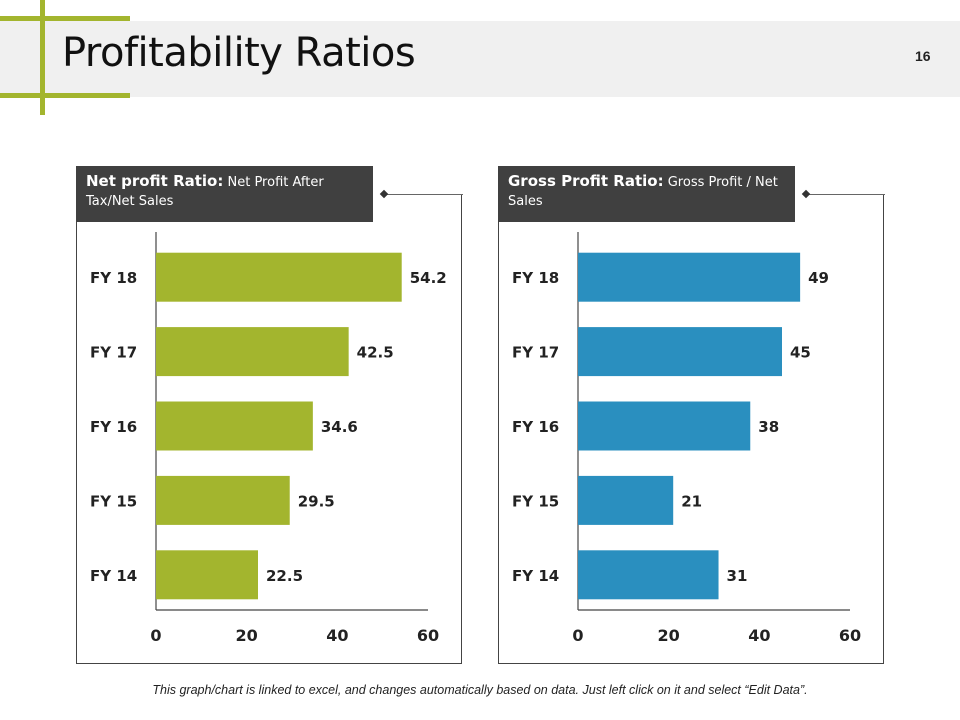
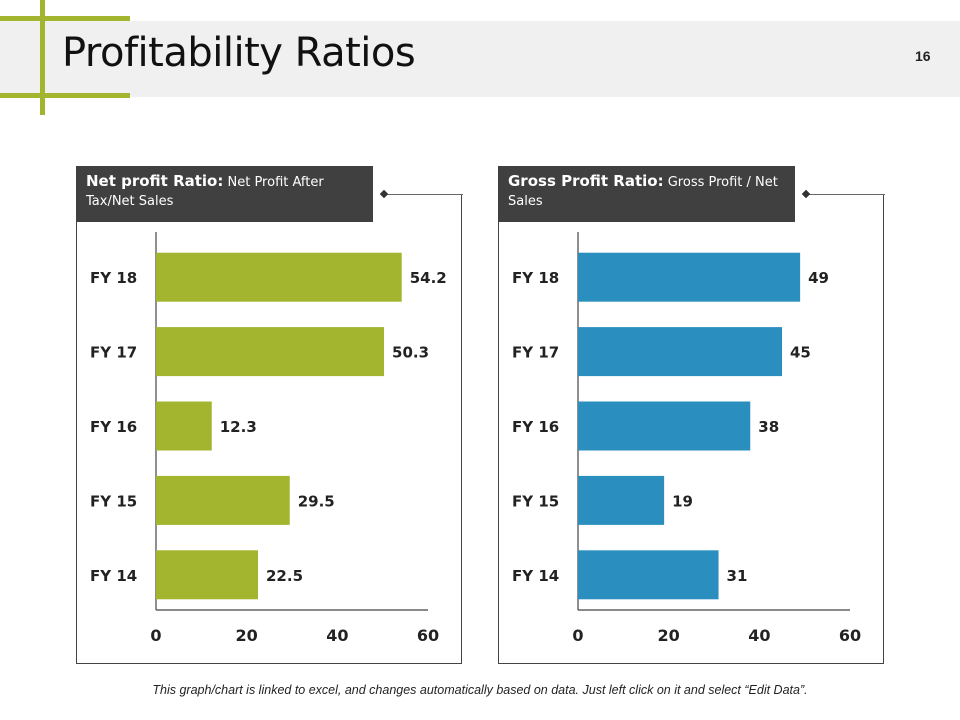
Net profit Ratio: Net Profit After Tax/Net Sales/FY 17: 42.5 -> 50.3
Net profit Ratio: Net Profit After Tax/Net Sales/FY 16: 34.6 -> 12.3
Gross Profit Ratio: Gross Profit / Net Sales/FY 15: 21 -> 19
